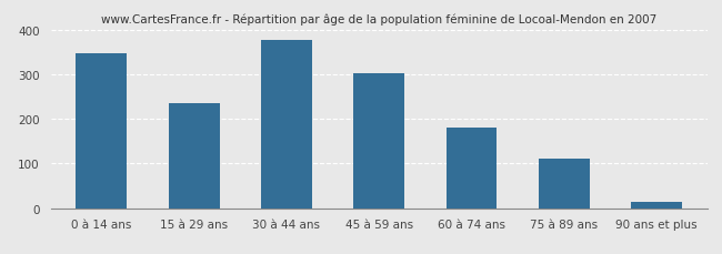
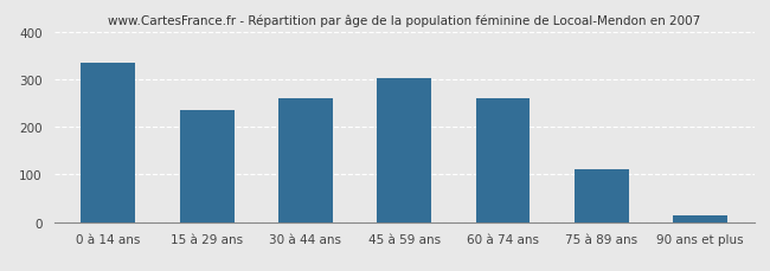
0 à 14 ans: 348 -> 335
30 à 44 ans: 377 -> 260
60 à 74 ans: 180 -> 260
